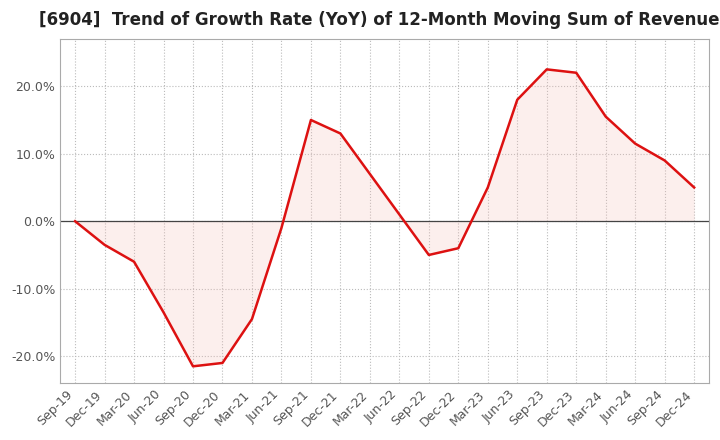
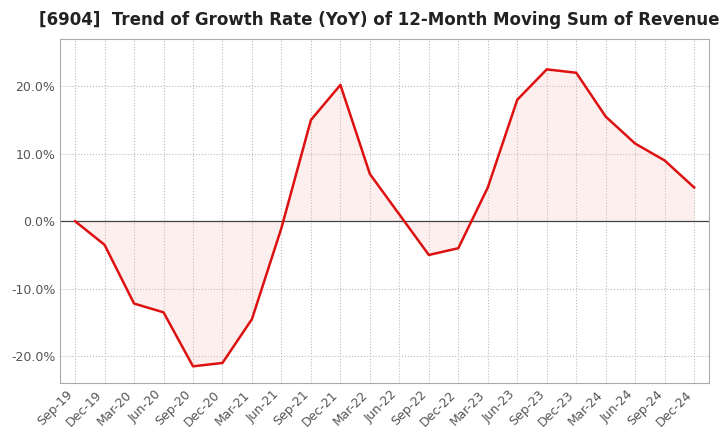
Mar-20: -6.0% -> -12.2%
Dec-21: 13.0% -> 20.2%
